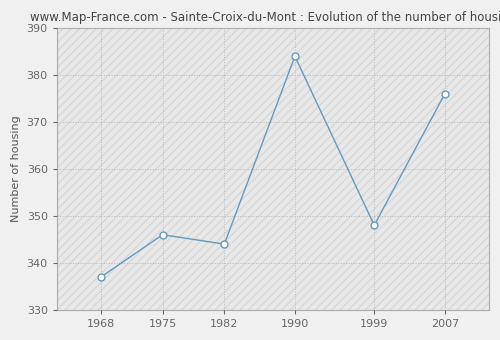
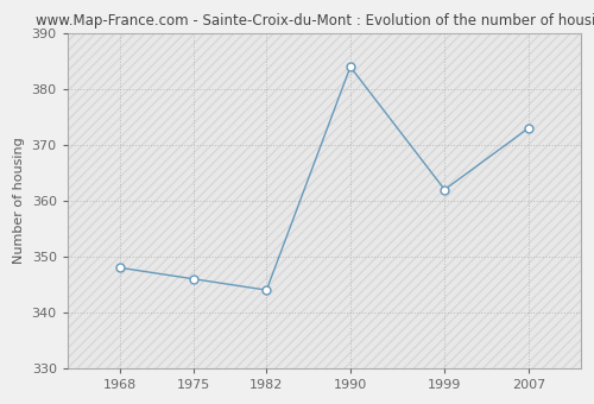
1968: 337 -> 348
1999: 348 -> 362
2007: 376 -> 373
